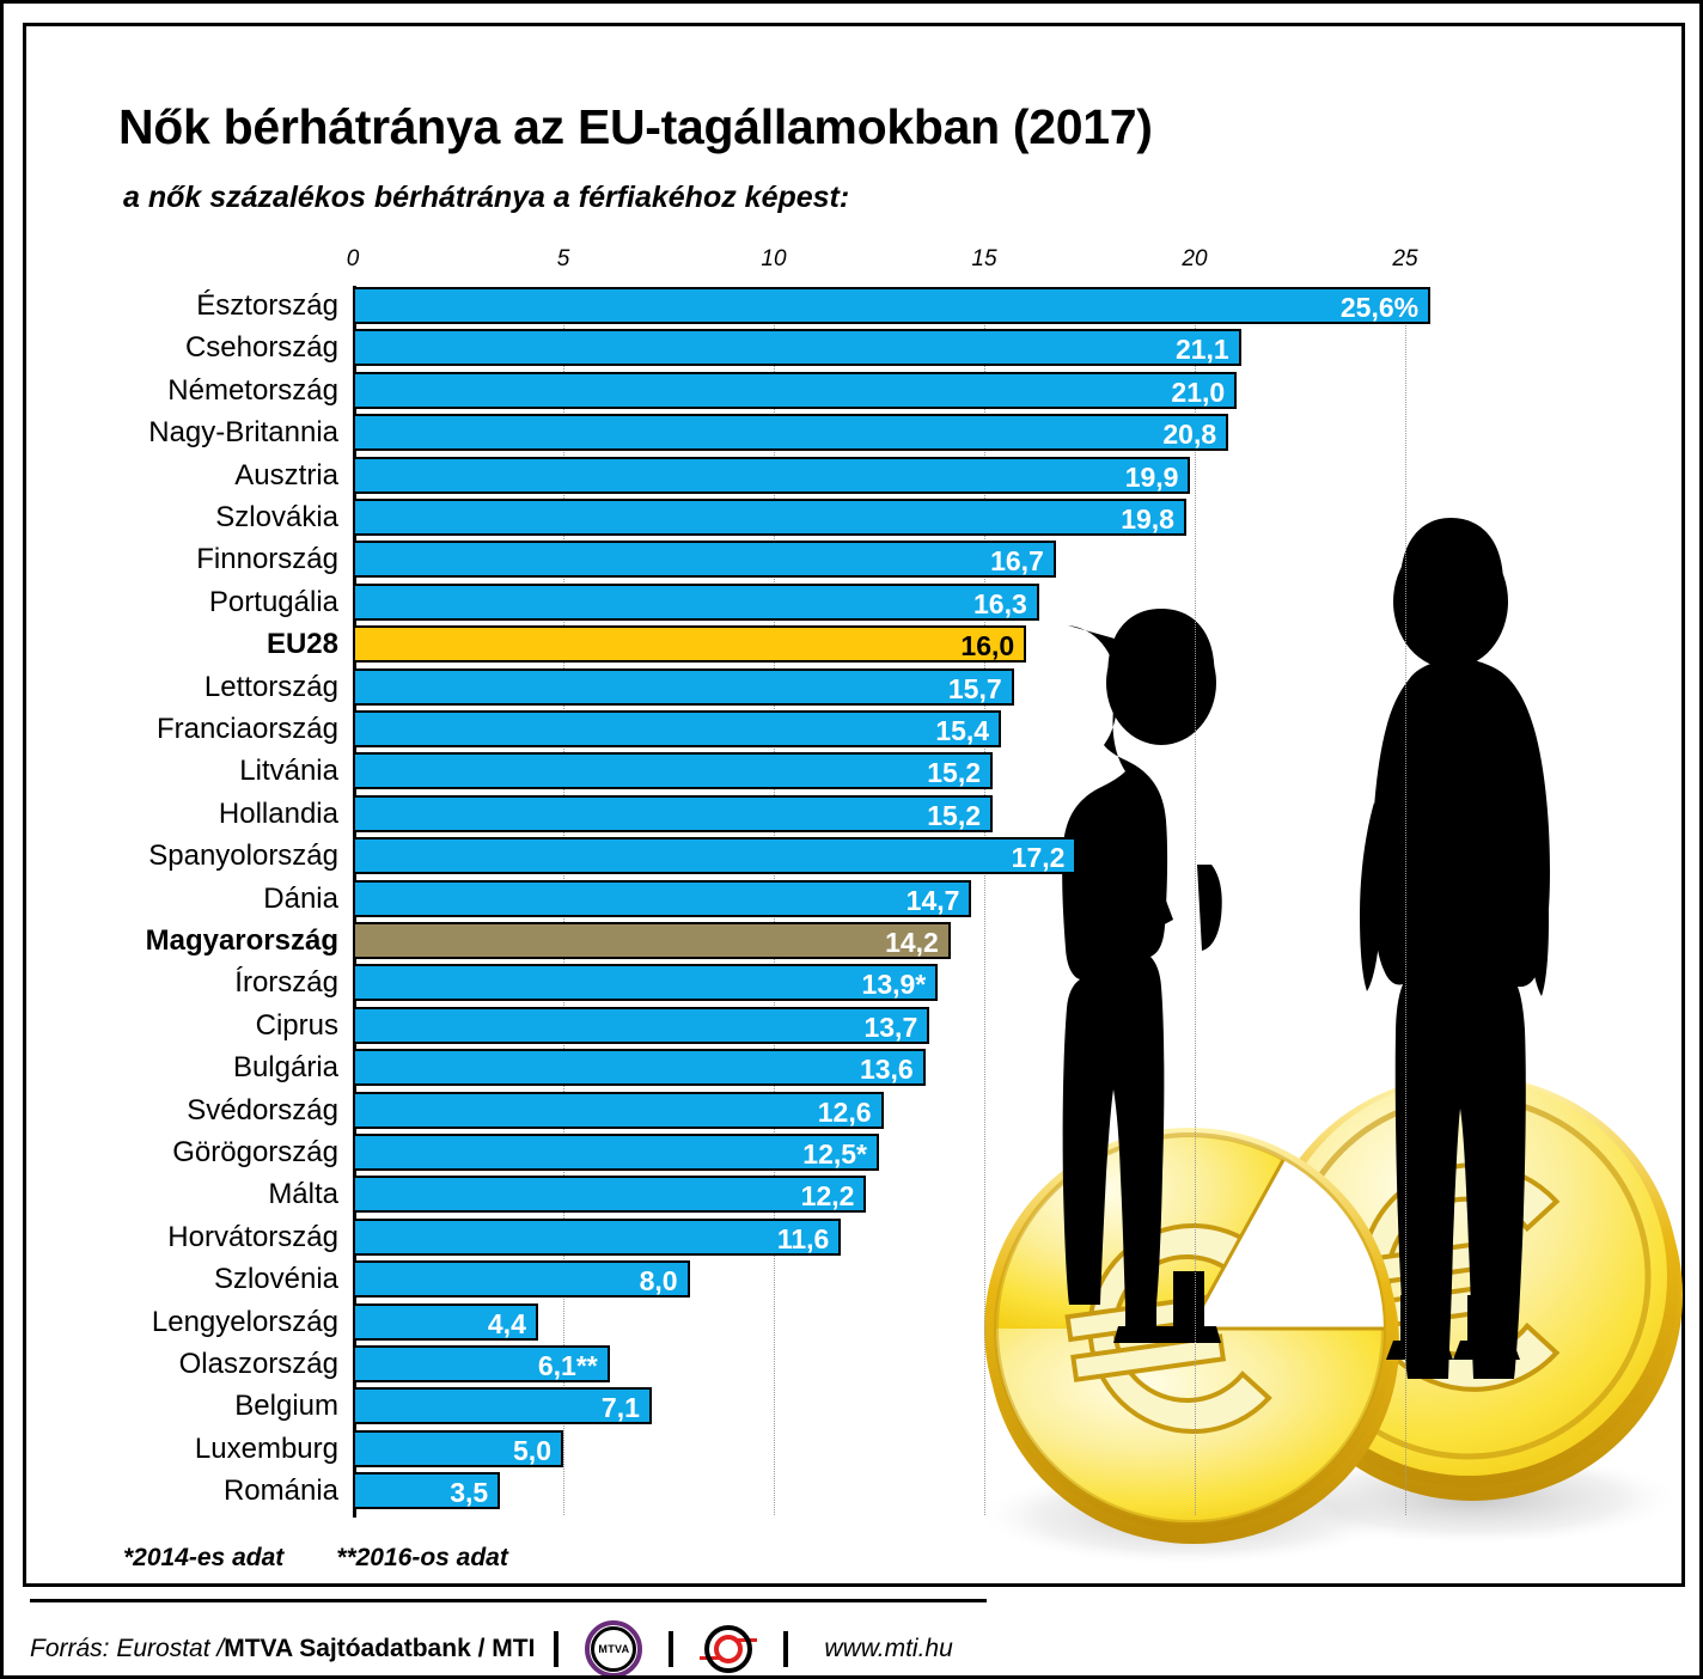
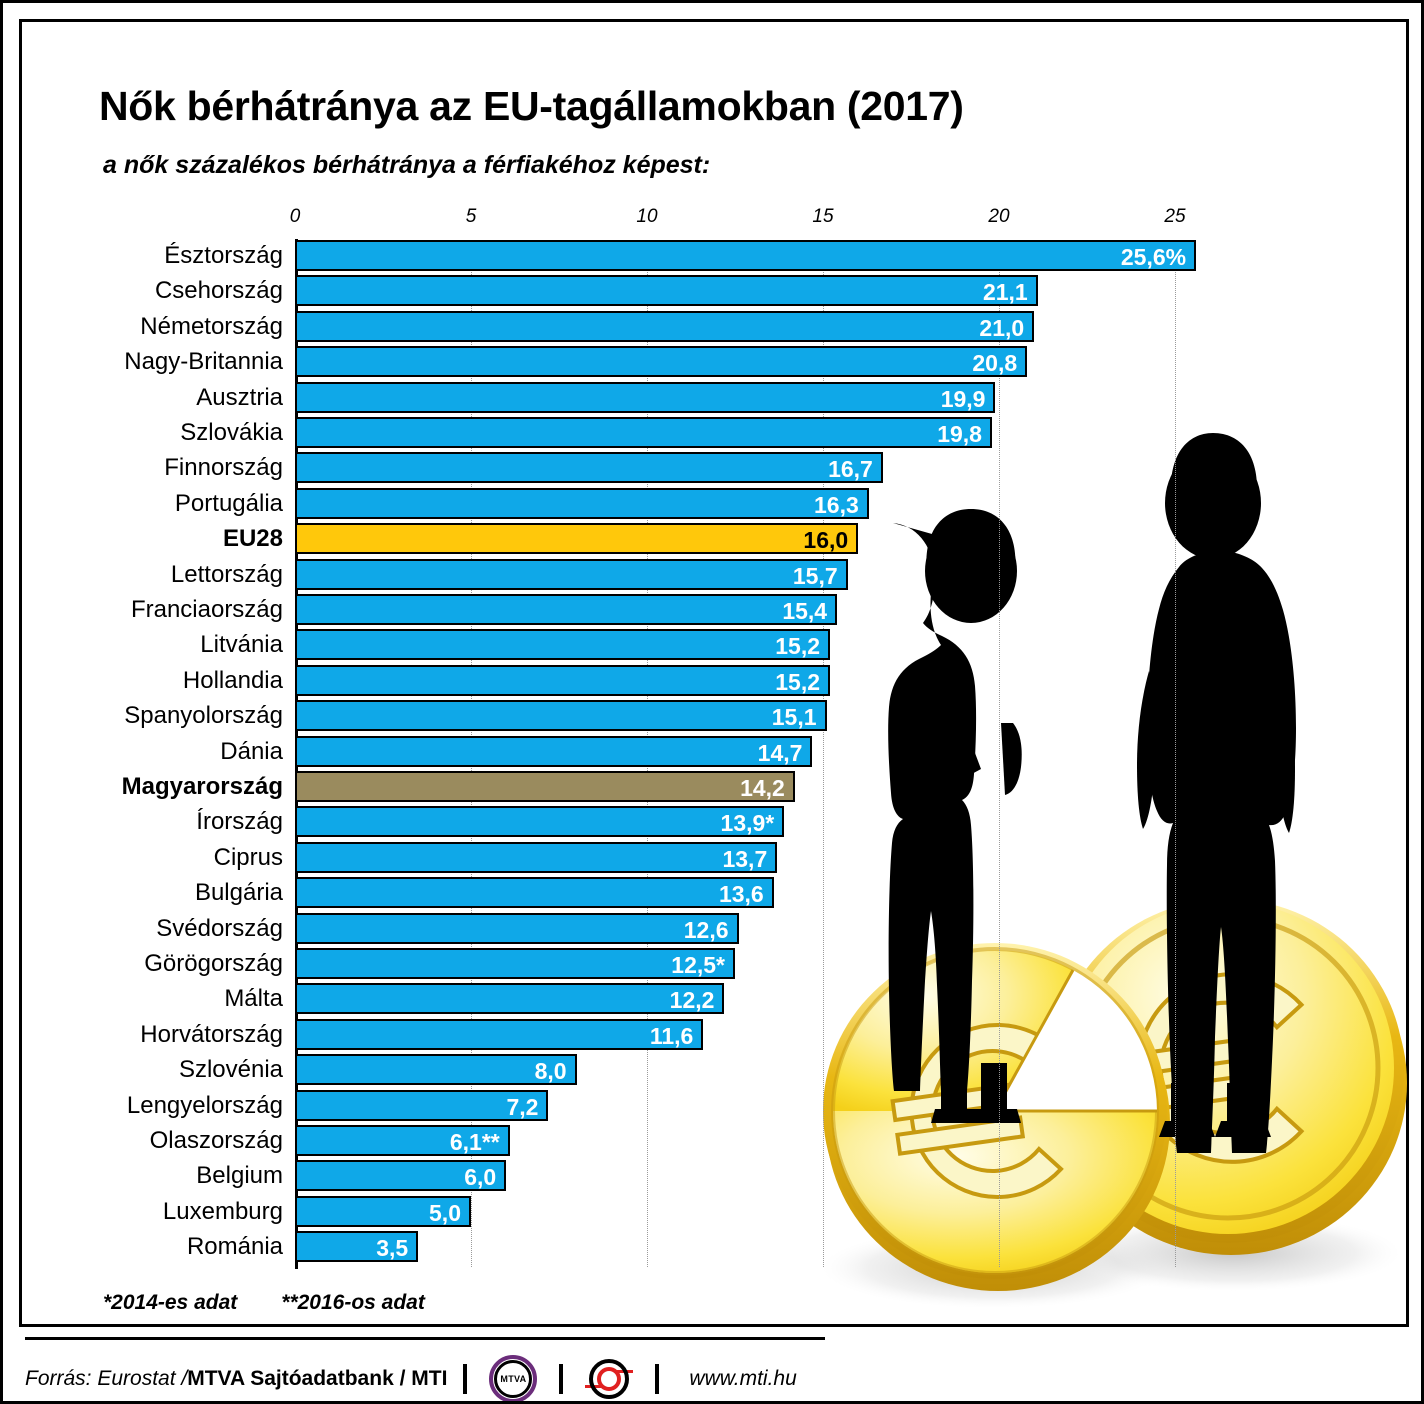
Spanyolország: 17,2 -> 15,1
Lengyelország: 4,4 -> 7,2
Belgium: 7,1 -> 6,0
